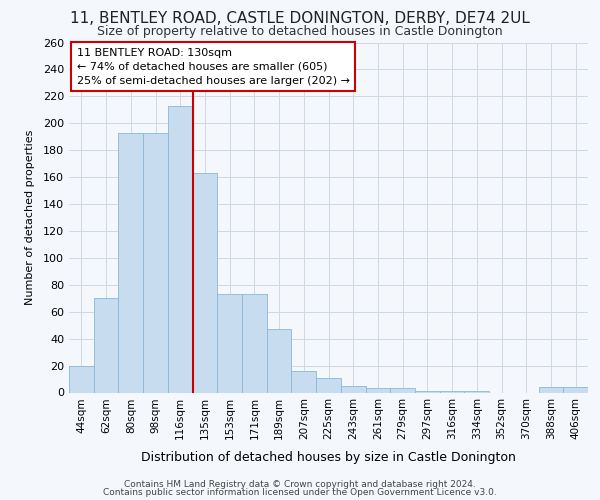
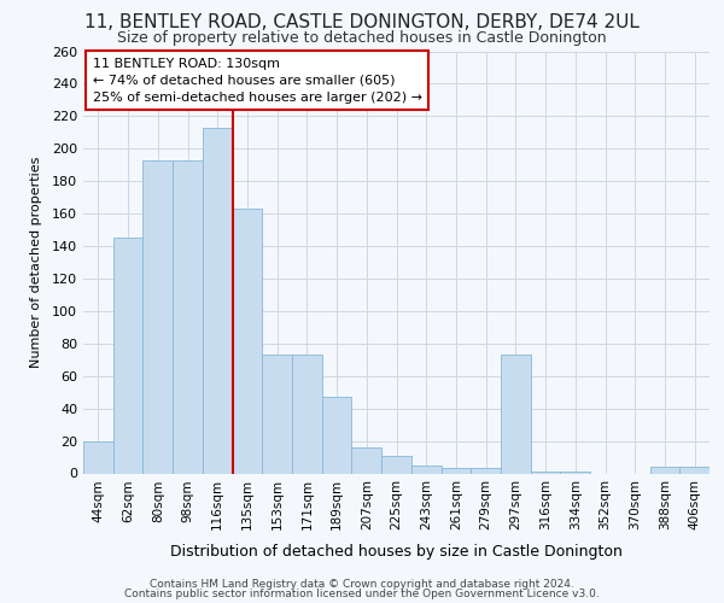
62sqm: 70 -> 145
297sqm: 1 -> 73
